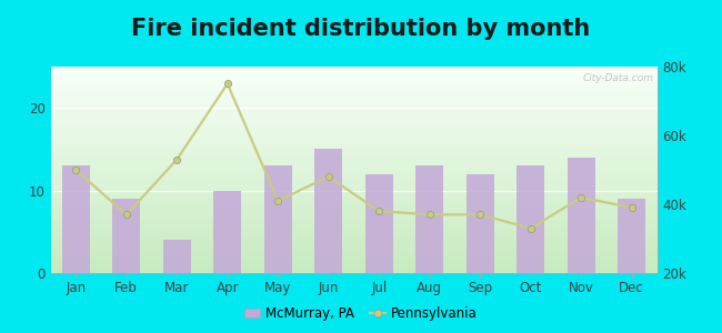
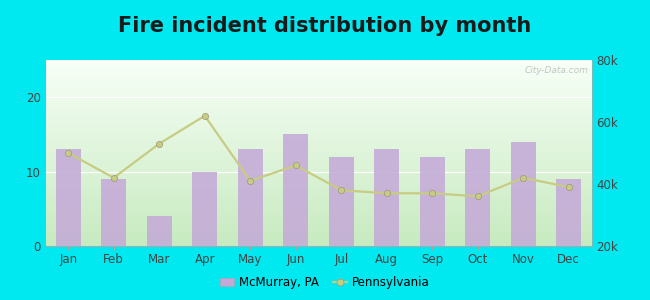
Pennsylvania/Feb: 37k -> 42k
Pennsylvania/Apr: 75k -> 62k
Pennsylvania/Jun: 48k -> 46k
Pennsylvania/Oct: 33k -> 36k
